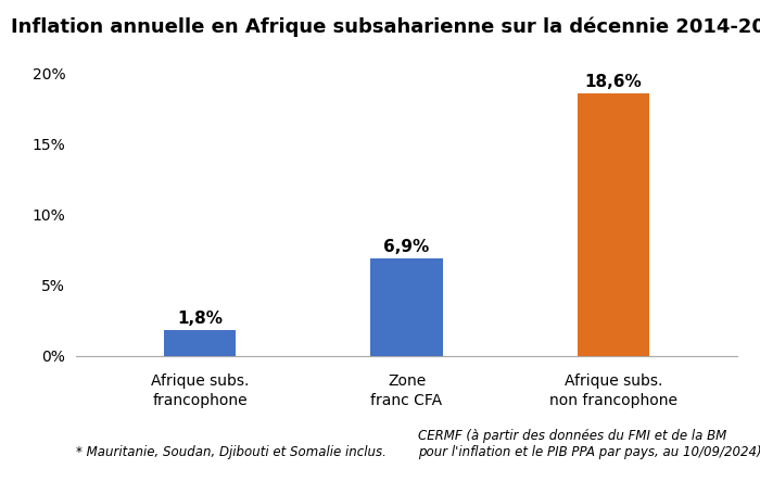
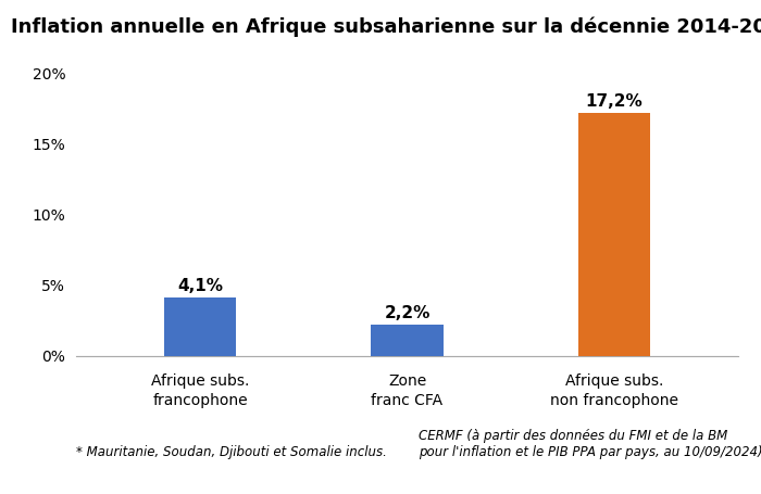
Afrique subs. francophone: 1,8% -> 4,1%
Zone franc CFA: 6,9% -> 2,2%
Afrique subs. non francophone: 18,6% -> 17,2%
